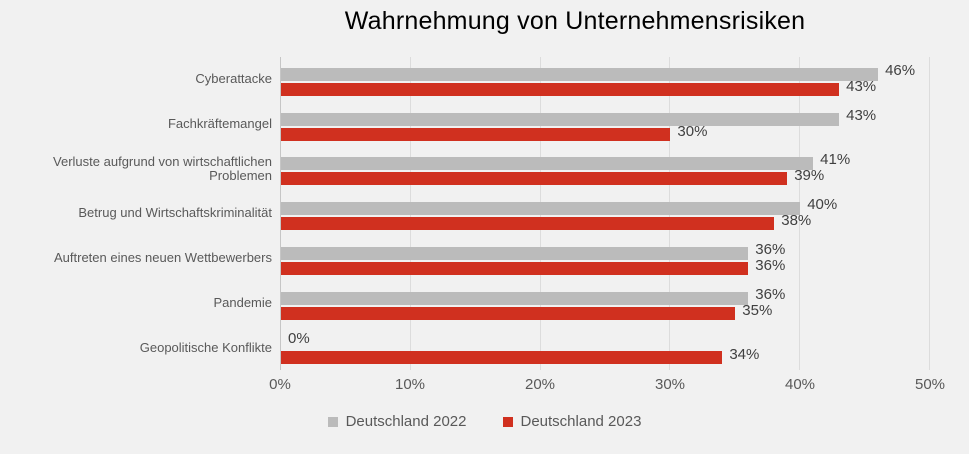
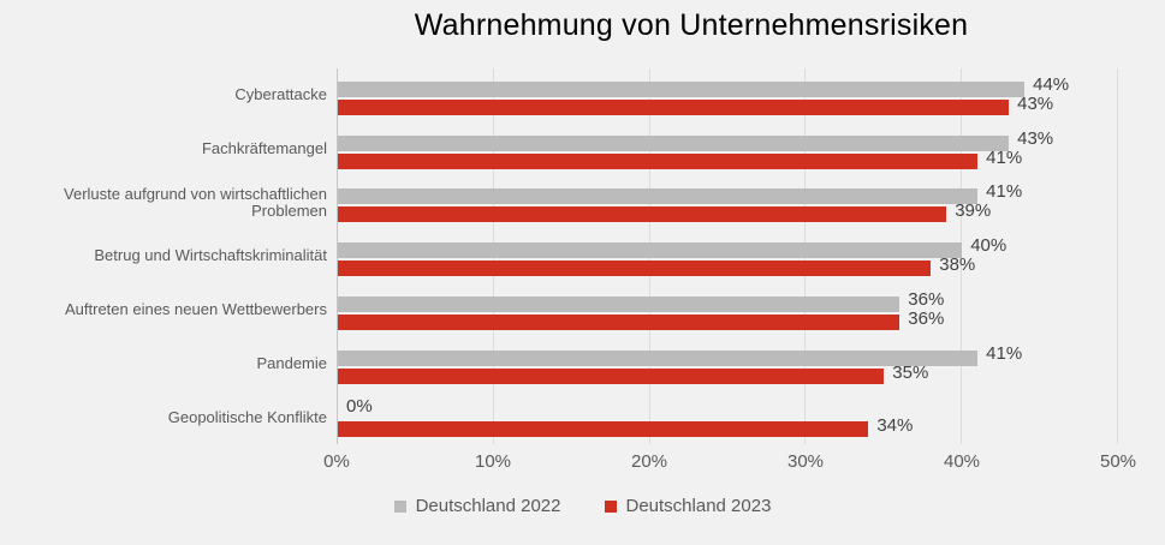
Deutschland 2022/Cyberattacke: 46% -> 44%
Deutschland 2023/Fachkräftemangel: 30% -> 41%
Deutschland 2022/Pandemie: 36% -> 41%
